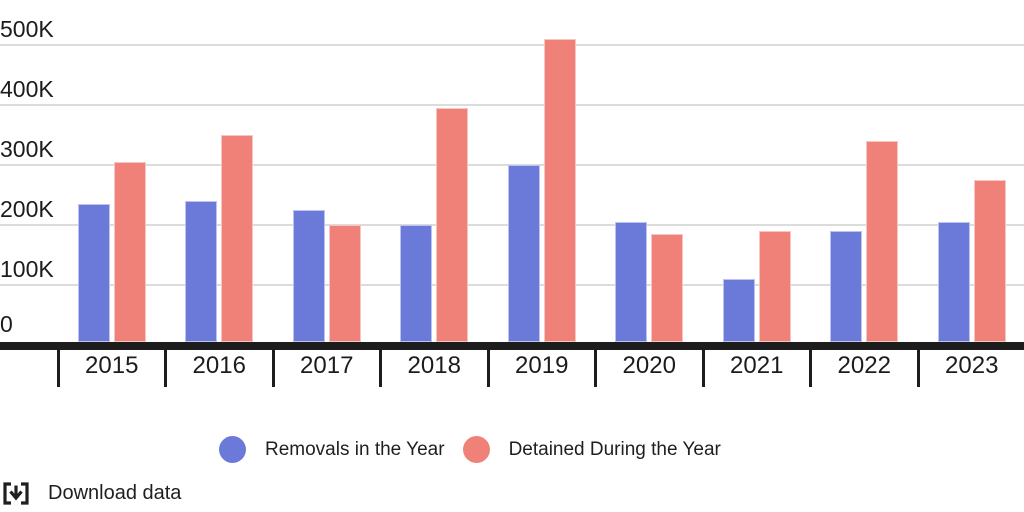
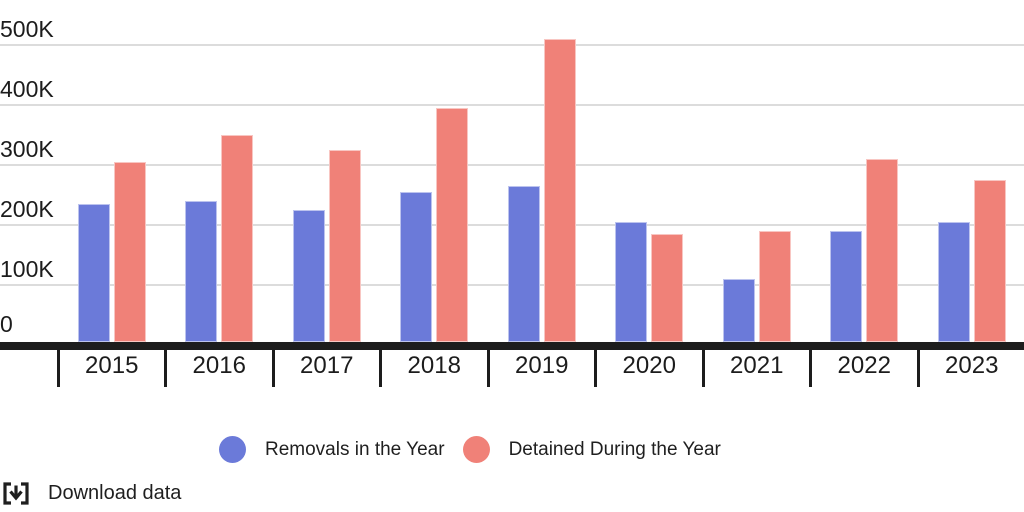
Detained During the Year/2017: 200K -> 320K
Removals in the Year/2018: 200K -> 260K
Removals in the Year/2019: 300K -> 260K
Detained During the Year/2022: 340K -> 310K
